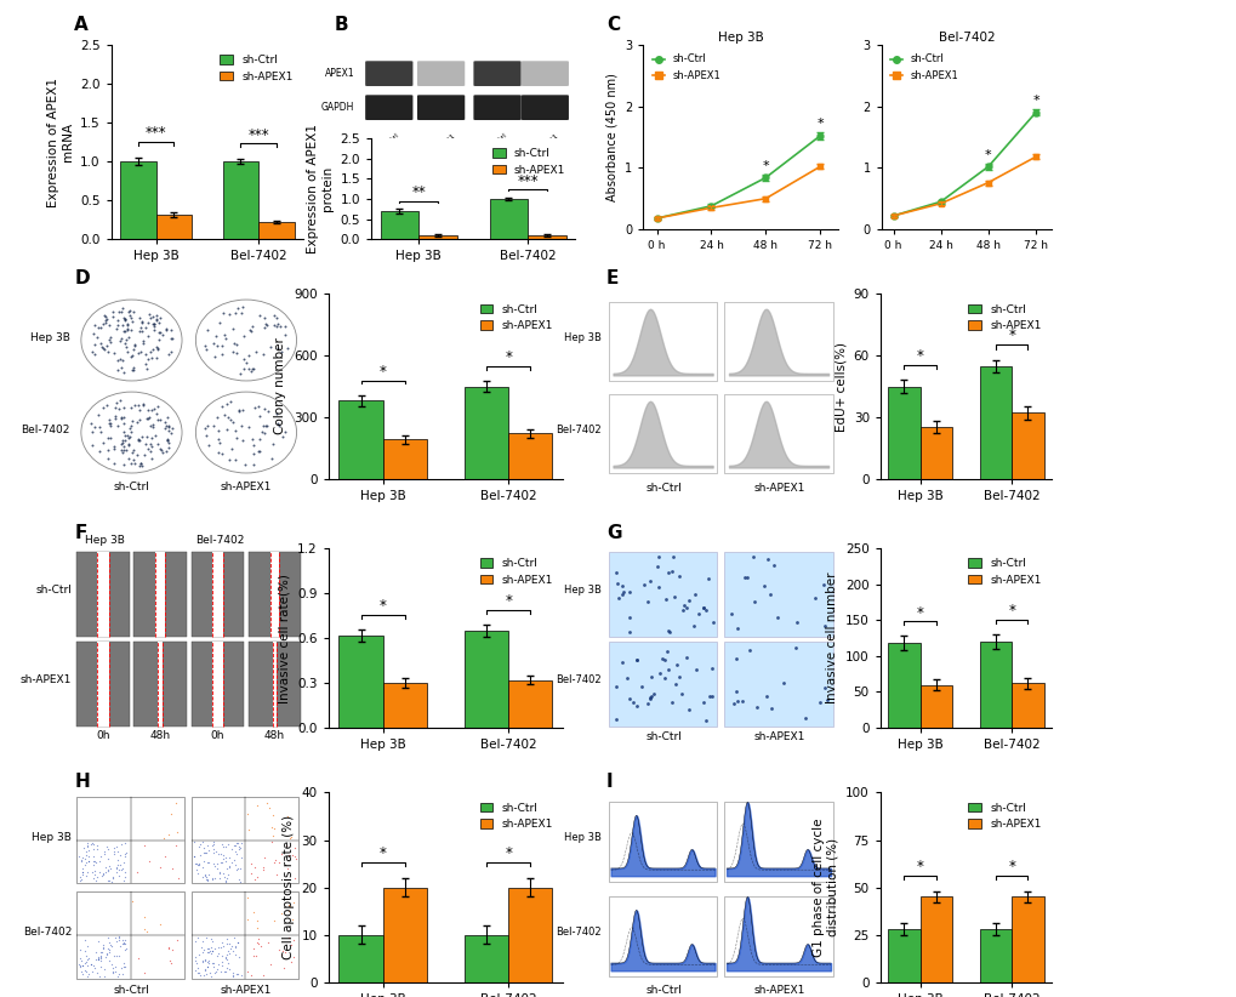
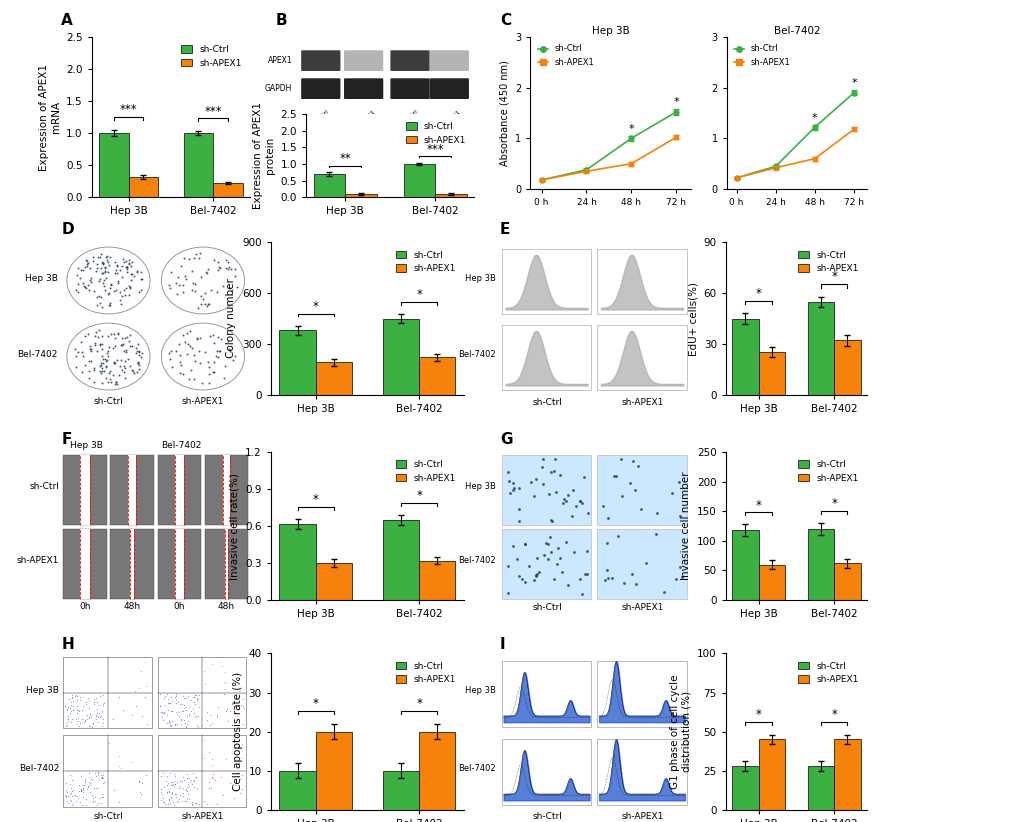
Hep 3B/sh-Ctrl/48 h: 0.84 -> 1.00
Bel-7402/sh-Ctrl/48 h: 1.02 -> 1.22
Bel-7402/sh-APEX1/48 h: 0.76 -> 0.60
